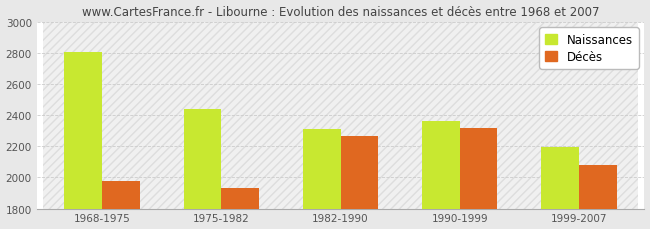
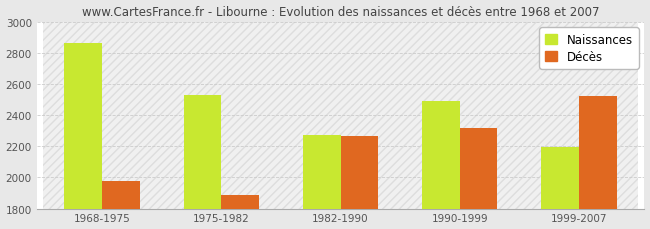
Naissances/1968-1975: 2800 -> 2860
Naissances/1975-1982: 2440 -> 2530
Décès/1975-1982: 1930 -> 1890
Naissances/1982-1990: 2310 -> 2270
Naissances/1990-1999: 2360 -> 2490
Décès/1999-2007: 2080 -> 2520
